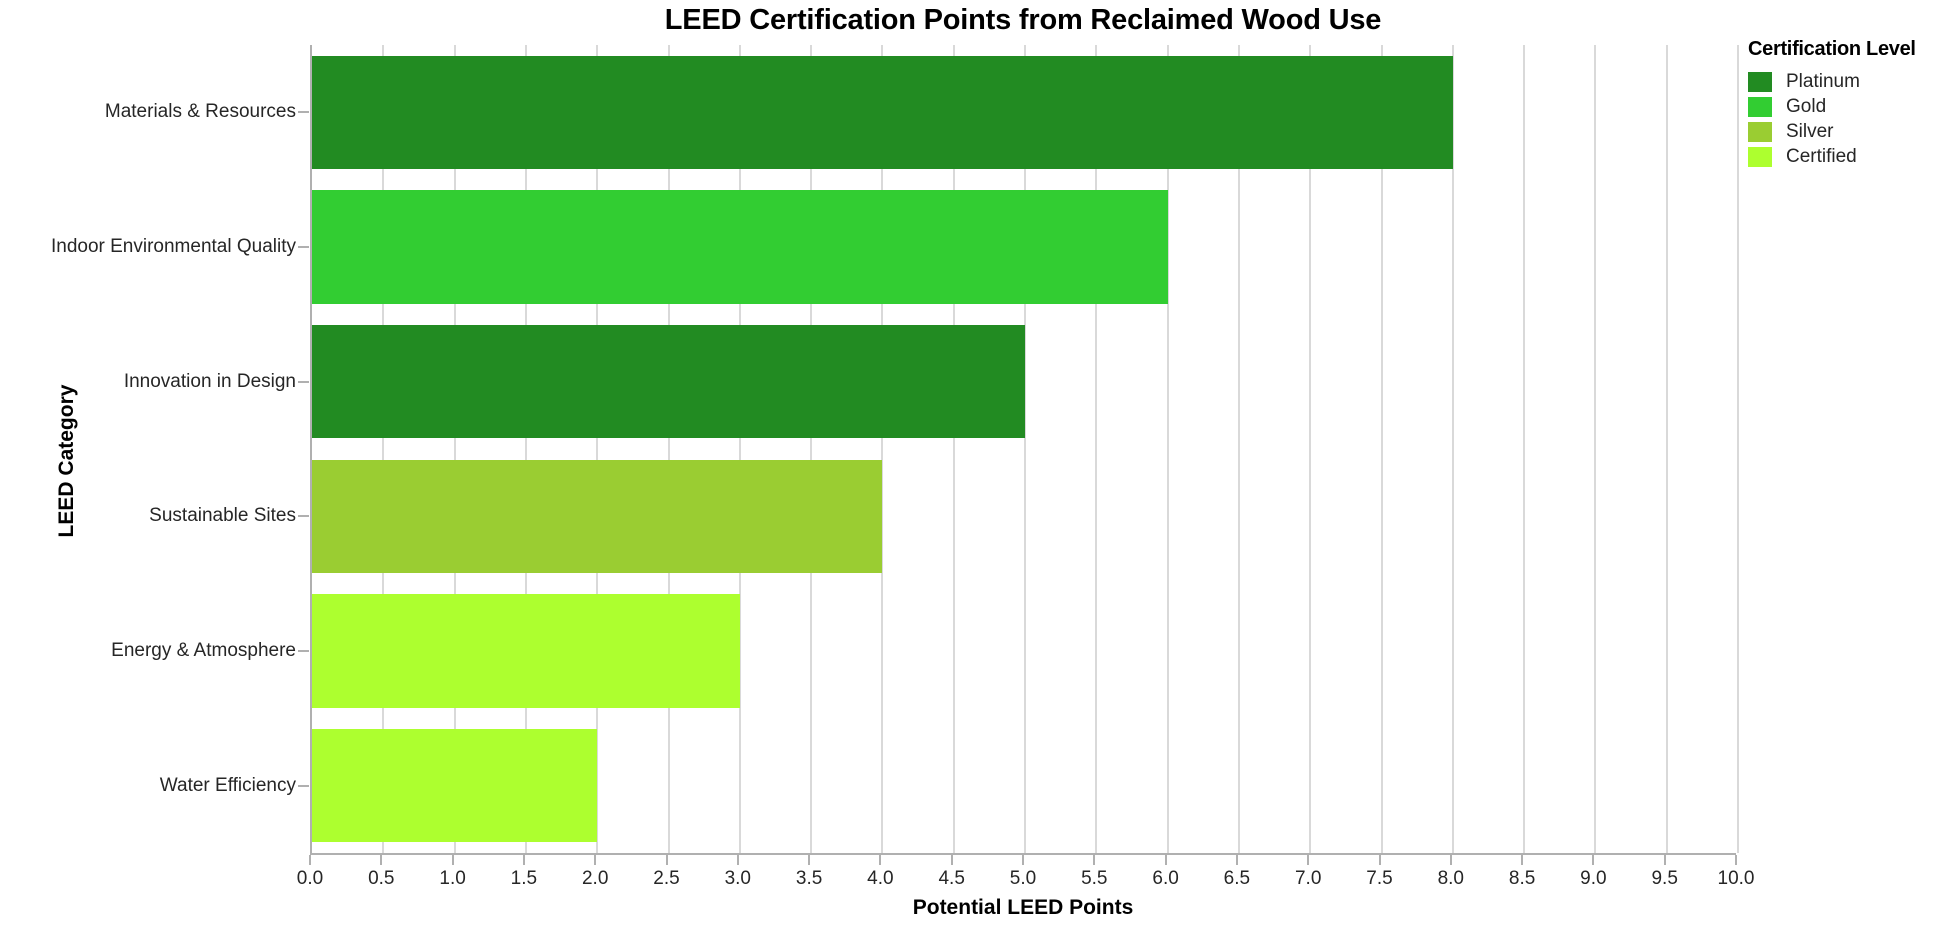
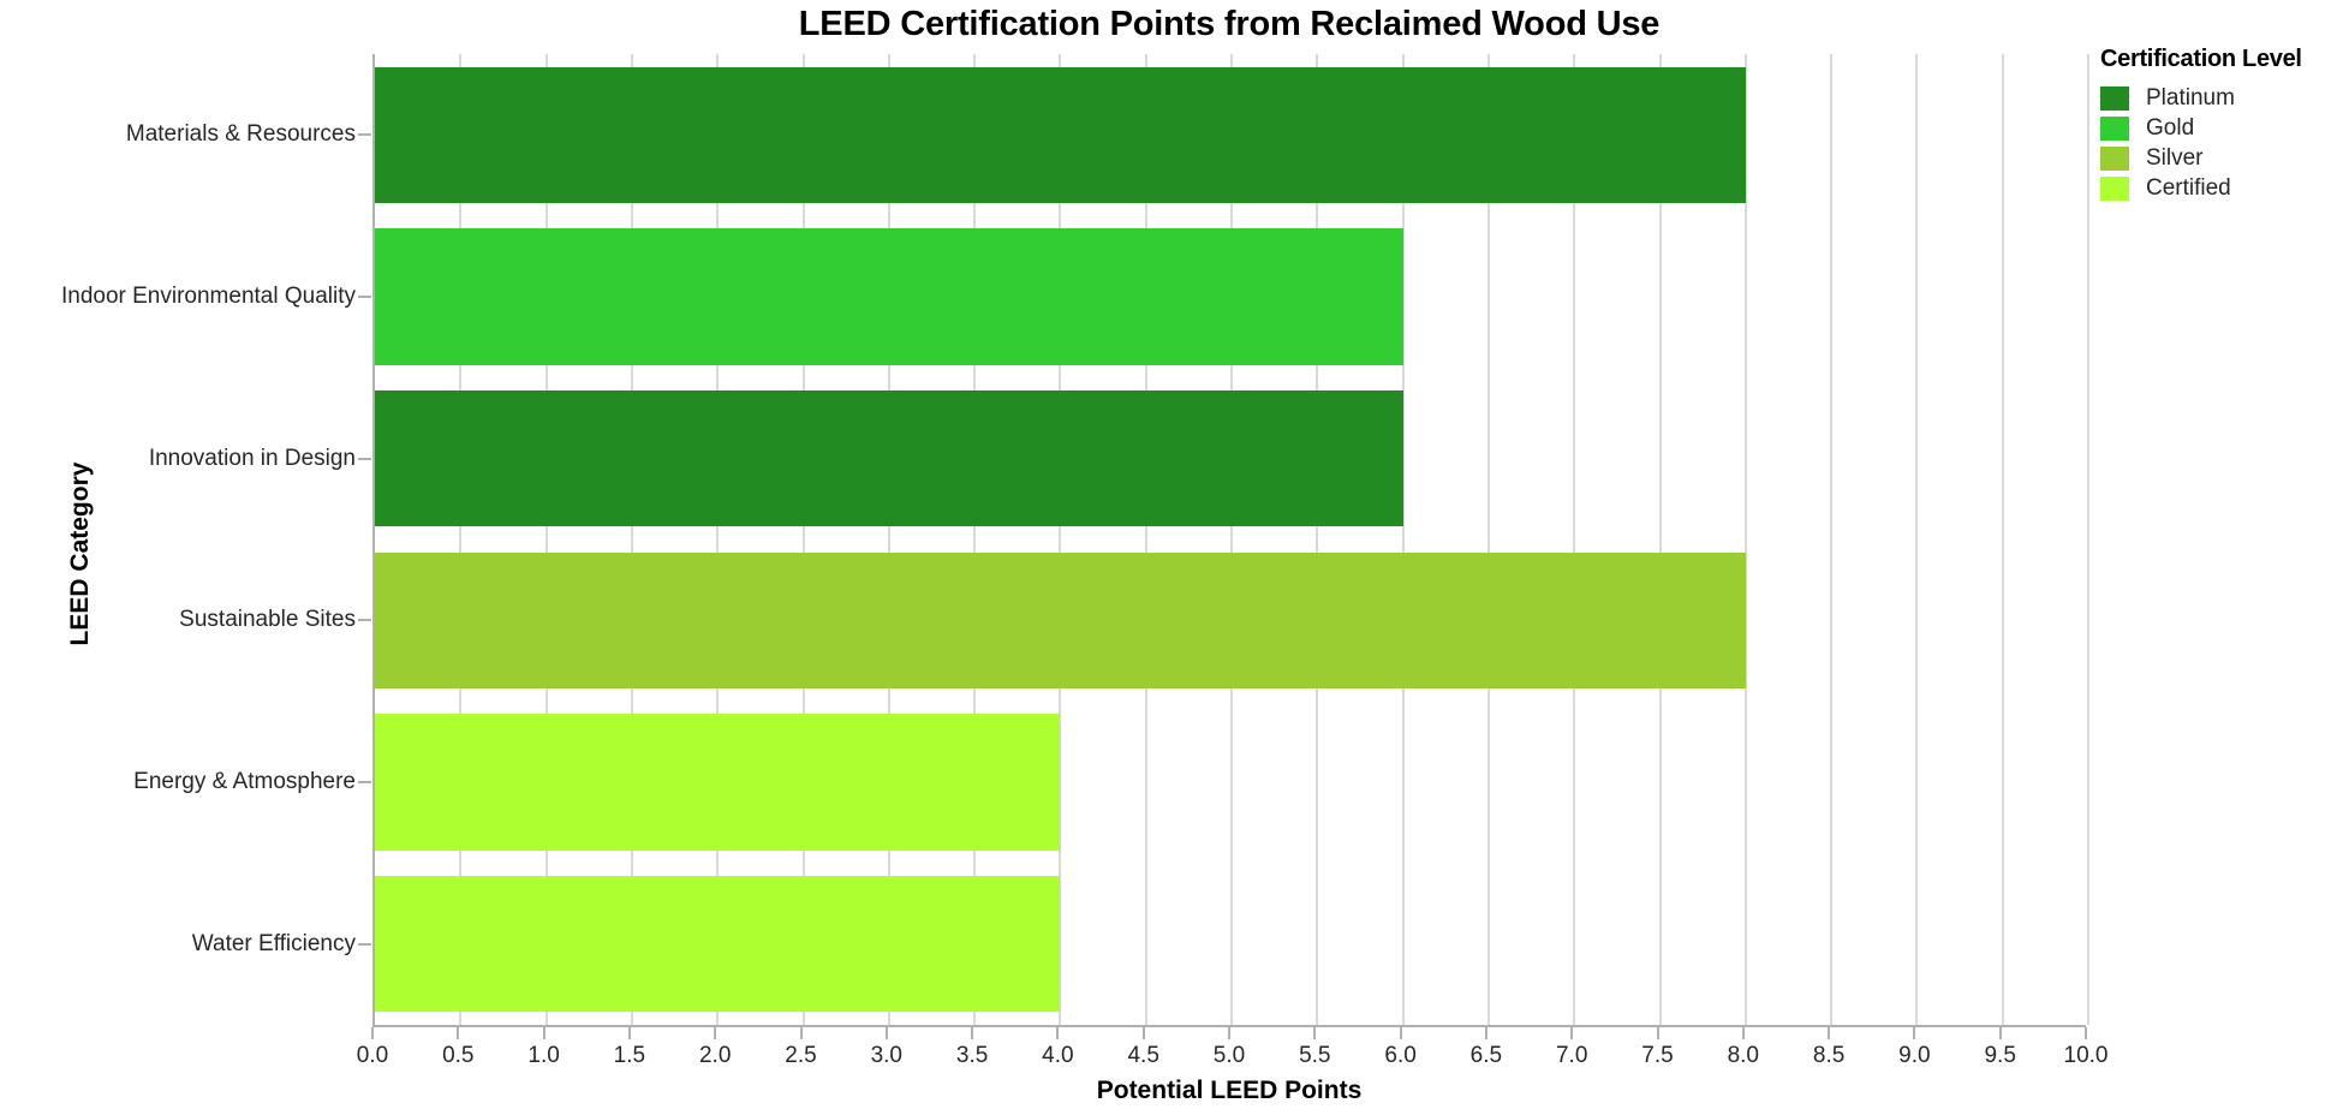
Innovation in Design: 5 -> 6
Sustainable Sites: 4 -> 8
Energy & Atmosphere: 3 -> 4
Water Efficiency: 2 -> 4
